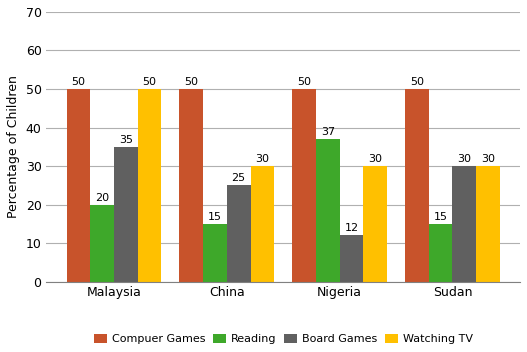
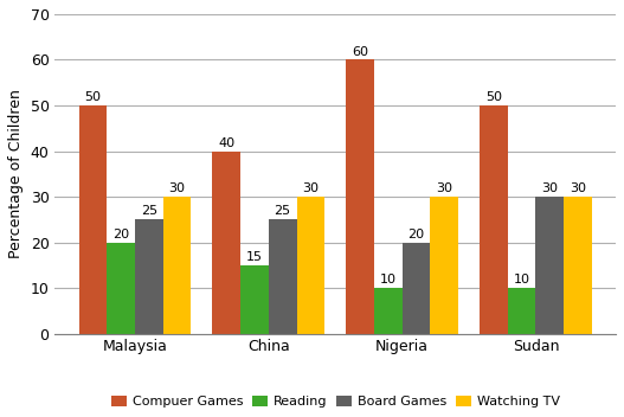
Board Games/Malaysia: 35 -> 25
Watching TV/Malaysia: 50 -> 30
Compuer Games/China: 50 -> 40
Compuer Games/Nigeria: 50 -> 60
Reading/Nigeria: 37 -> 10
Board Games/Nigeria: 12 -> 20
Reading/Sudan: 15 -> 10
